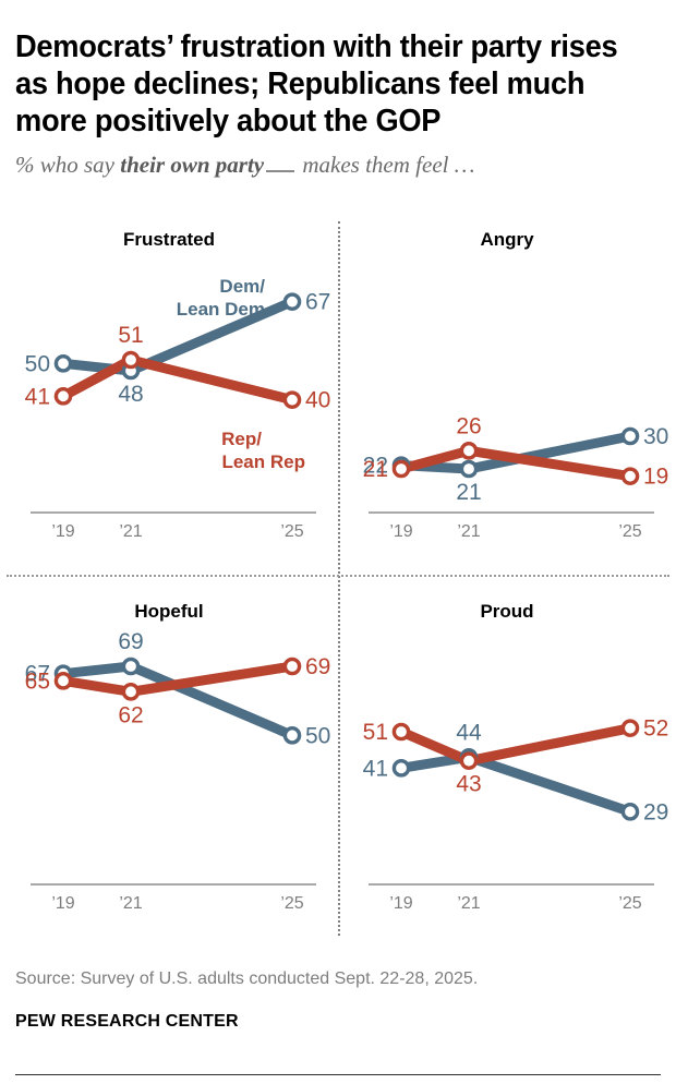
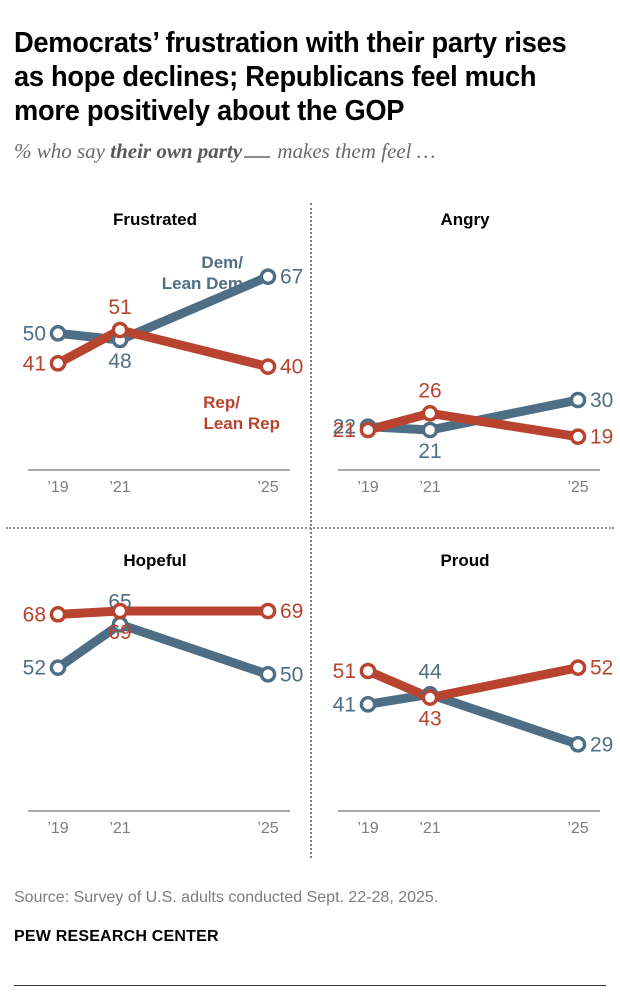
Hopeful/Dem/Lean Dem/’19: 67 -> 52
Hopeful/Rep/Lean Rep/’19: 65 -> 68
Hopeful/Dem/Lean Dem/’21: 69 -> 65
Hopeful/Rep/Lean Rep/’21: 62 -> 69
